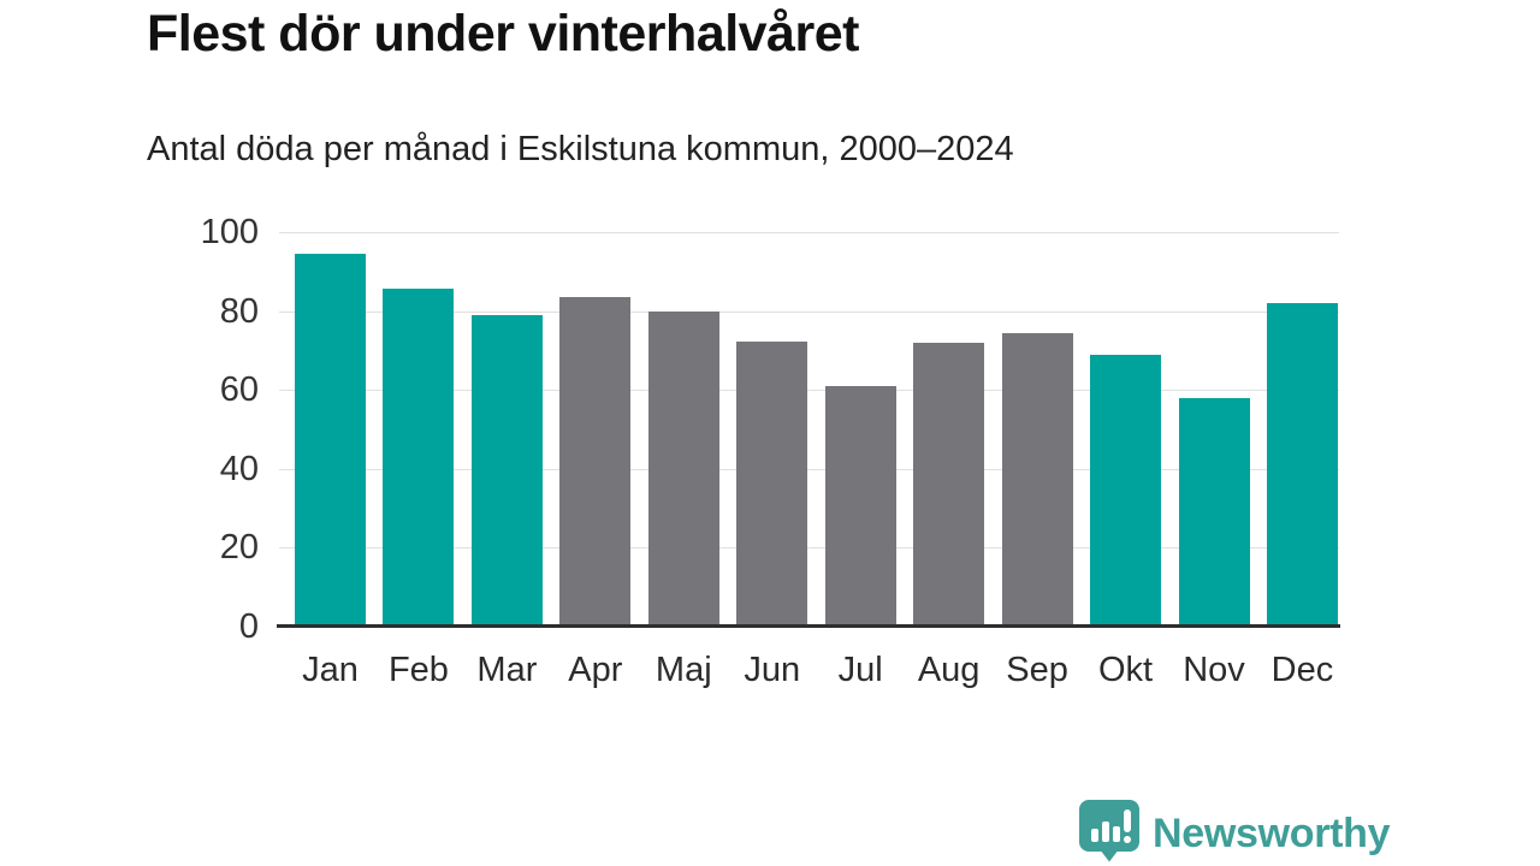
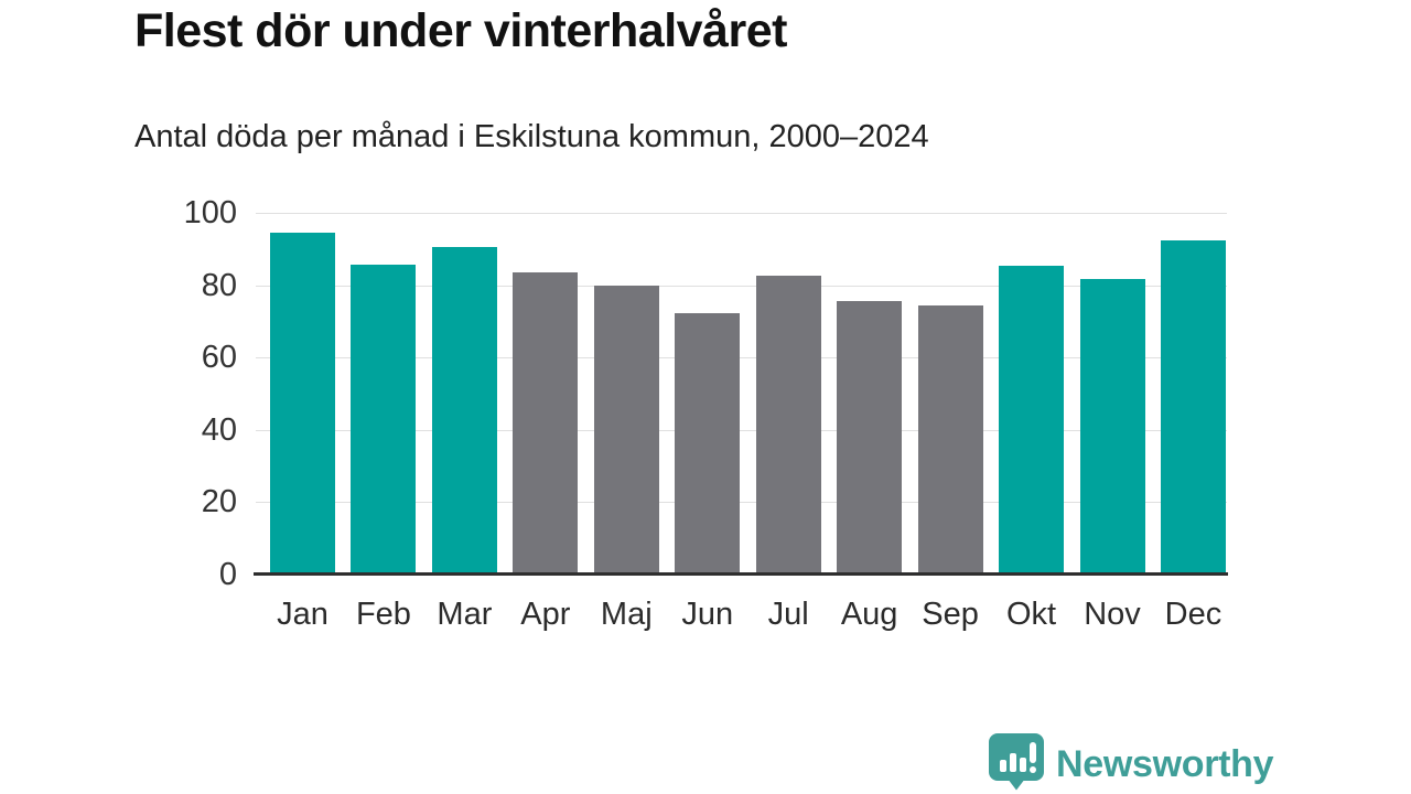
Mar: 79 -> 91
Jul: 61 -> 83
Aug: 72 -> 76
Okt: 69 -> 86
Nov: 58 -> 82
Dec: 82 -> 92
